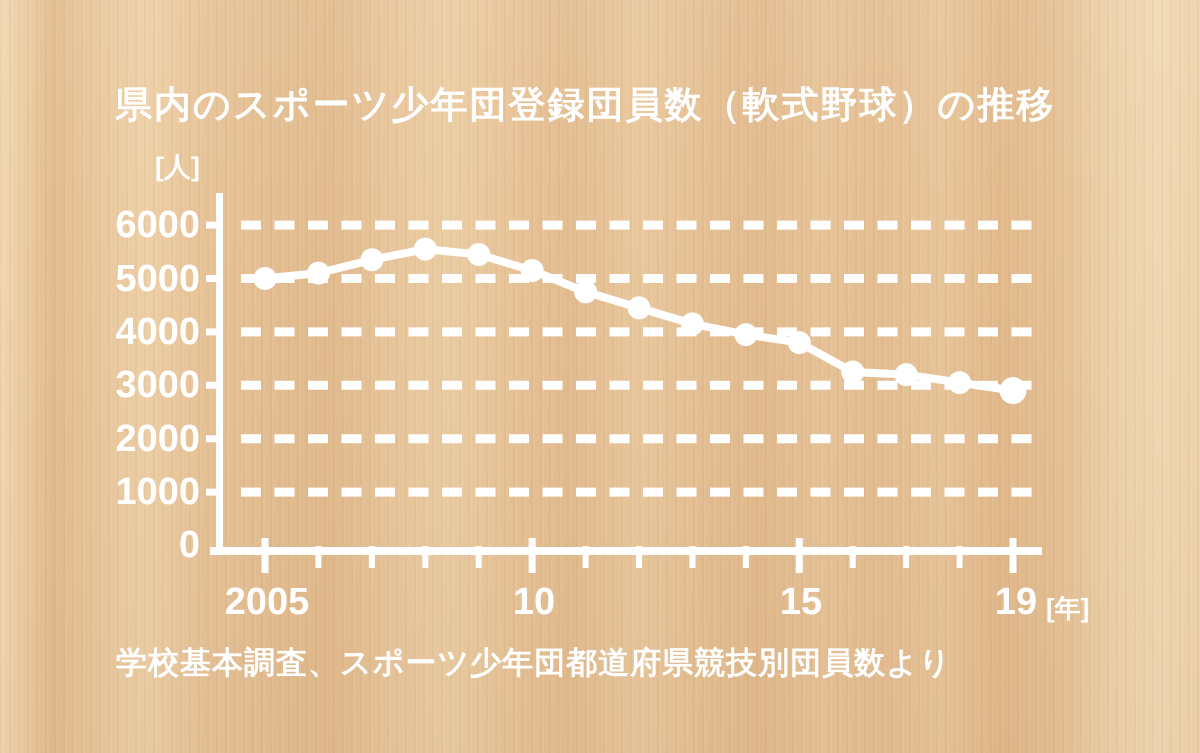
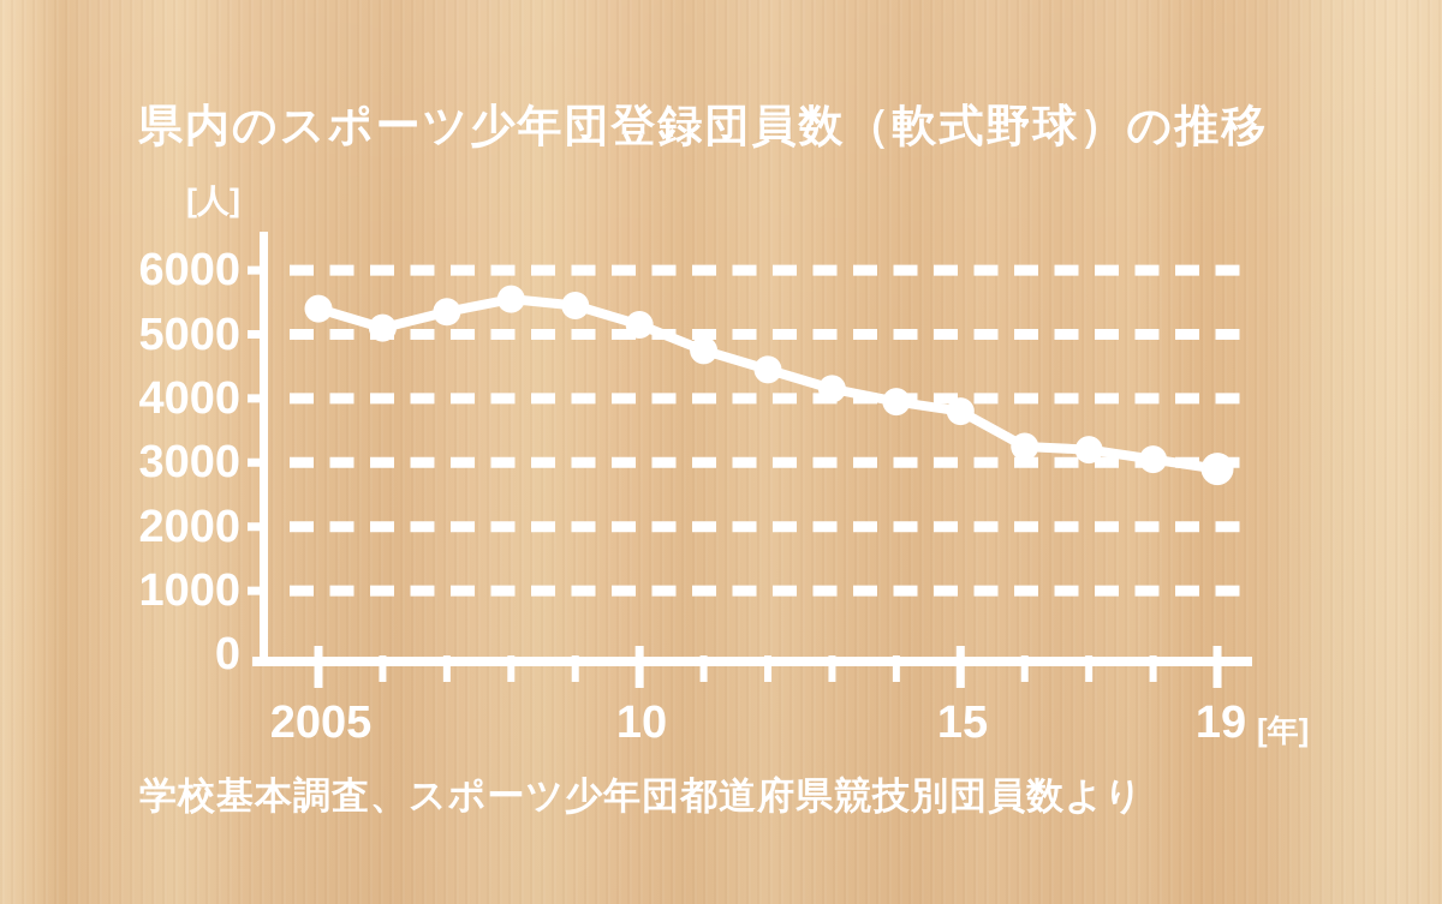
2005: 5000 -> 5400
